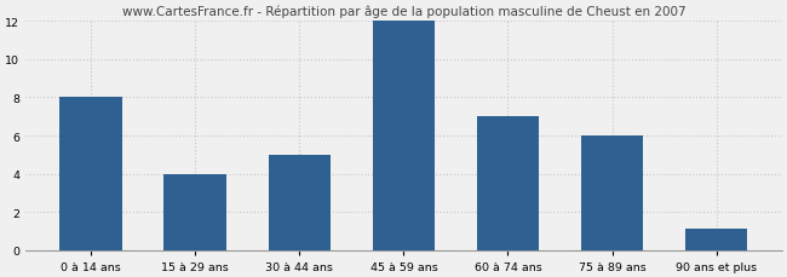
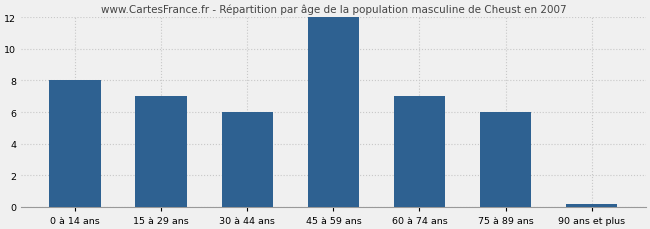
15 à 29 ans: 4.0 -> 7.0
30 à 44 ans: 5.0 -> 6.0
90 ans et plus: 1.1 -> 0.2
